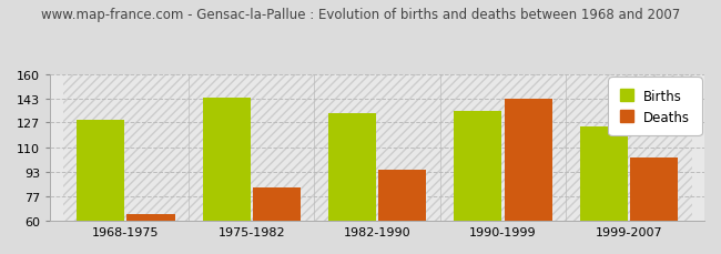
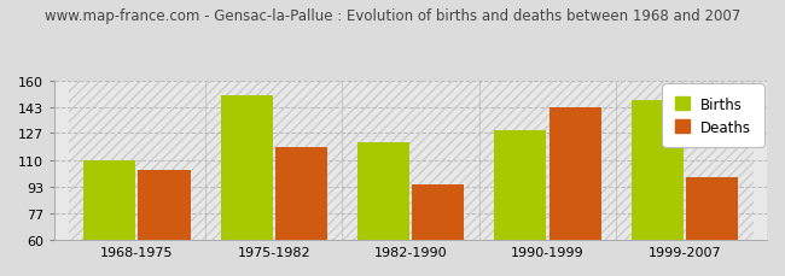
Births/1968-1975: 129 -> 110
Deaths/1968-1975: 65 -> 104
Births/1975-1982: 144 -> 151
Deaths/1975-1982: 83 -> 118
Births/1982-1990: 133 -> 121
Births/1990-1999: 135 -> 129
Births/1999-2007: 124 -> 148
Deaths/1999-2007: 103 -> 99
